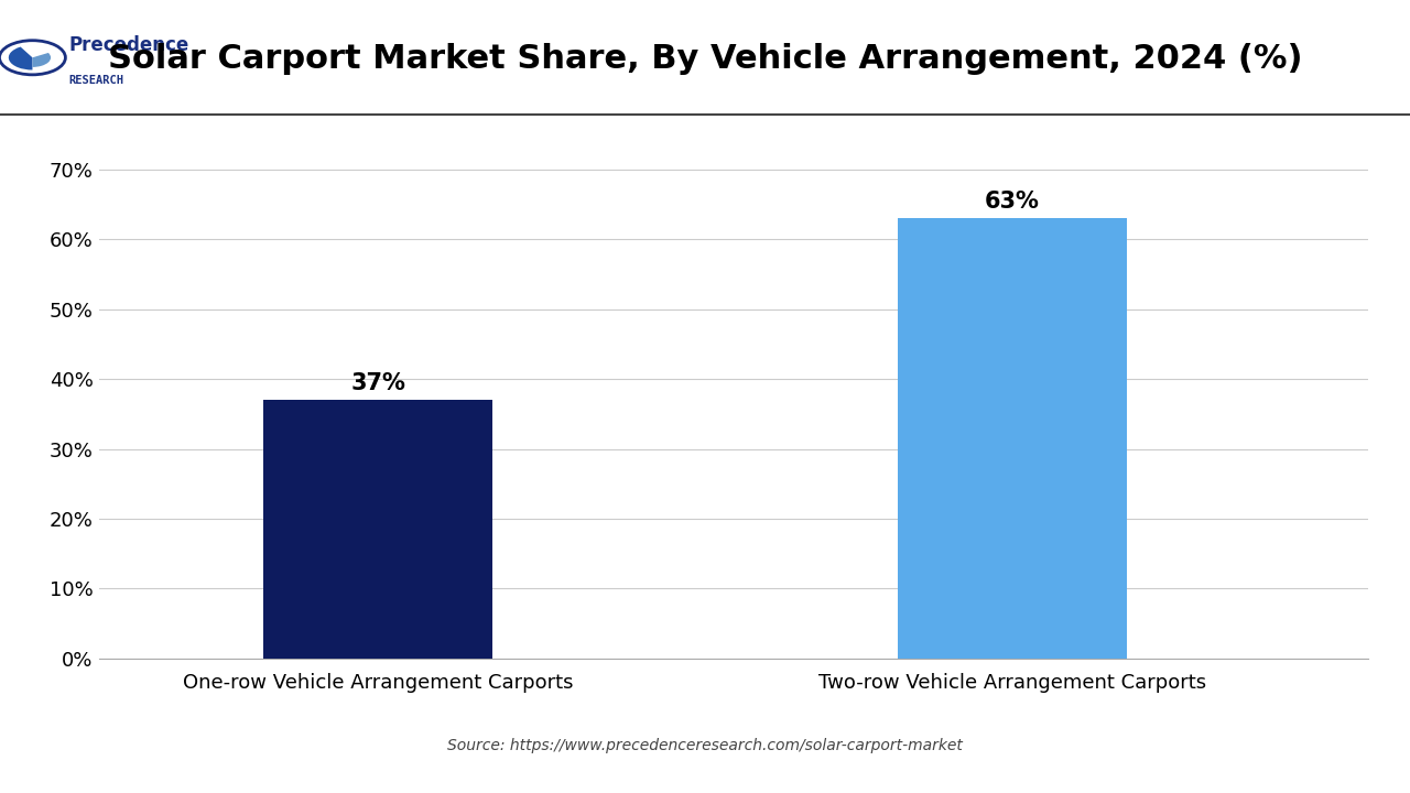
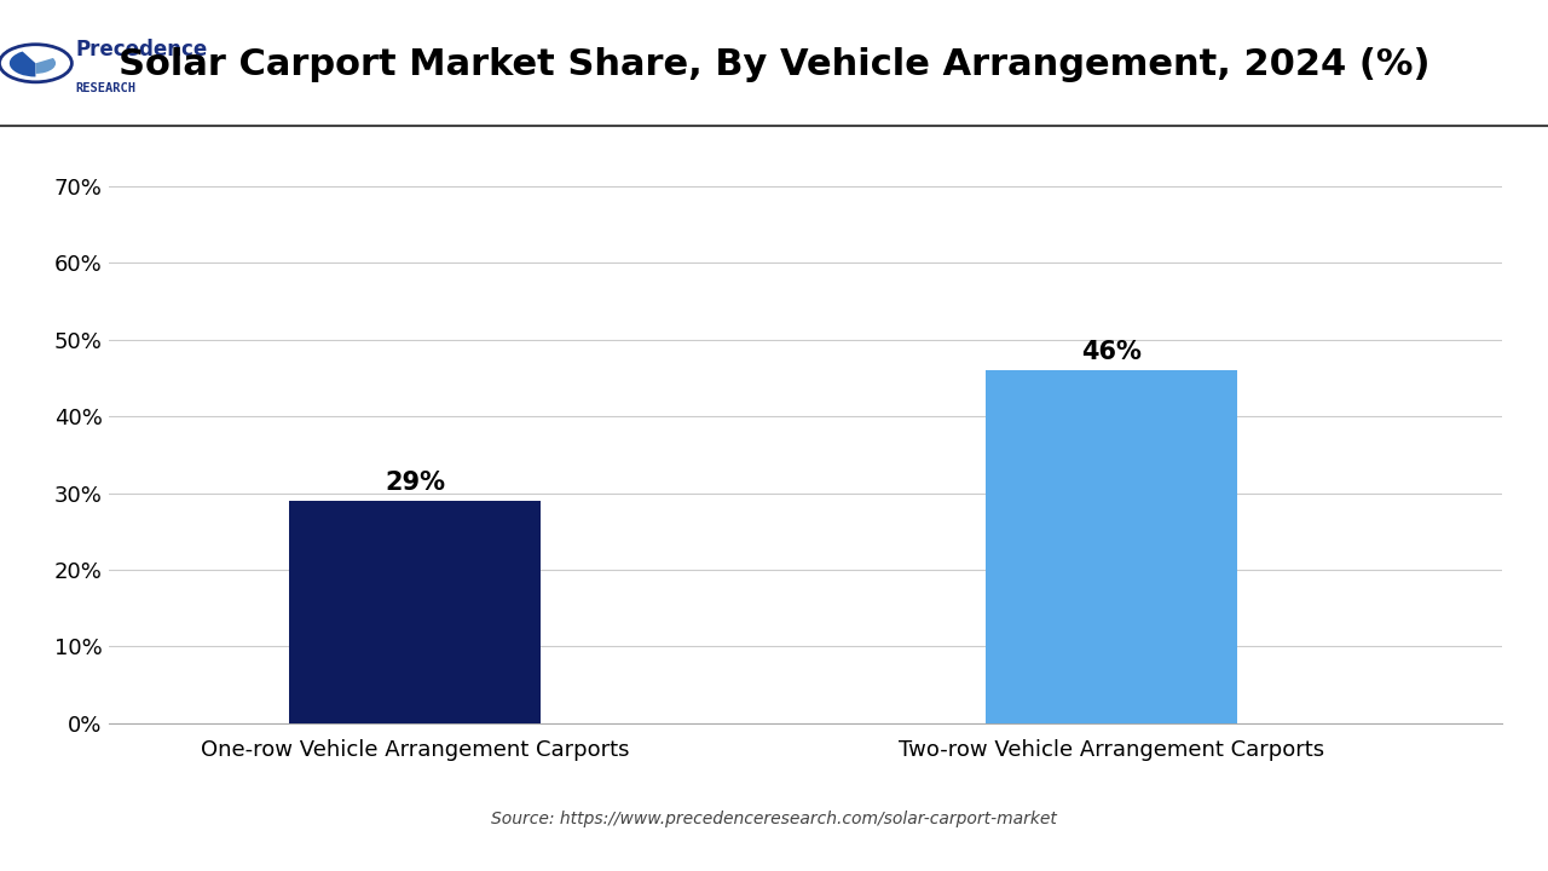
One-row Vehicle Arrangement Carports: 37% -> 29%
Two-row Vehicle Arrangement Carports: 63% -> 46%
